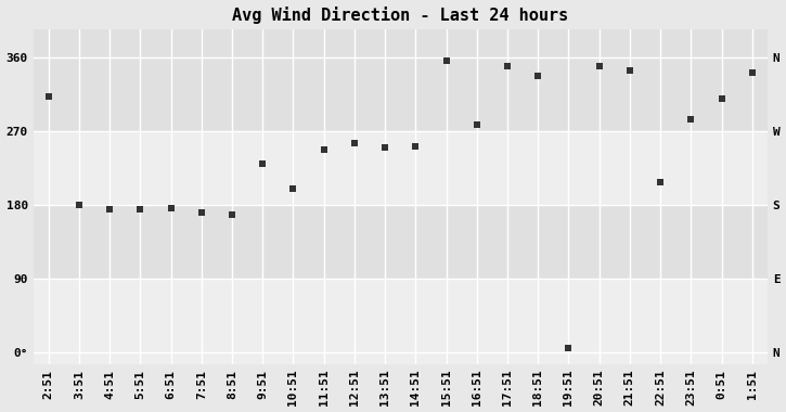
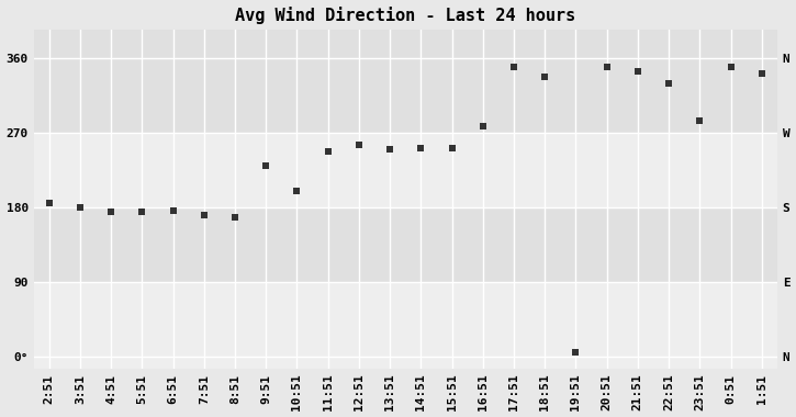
2:51: 312 -> 185
15:51: 356 -> 252
22:51: 208 -> 330
0:51: 310 -> 350
